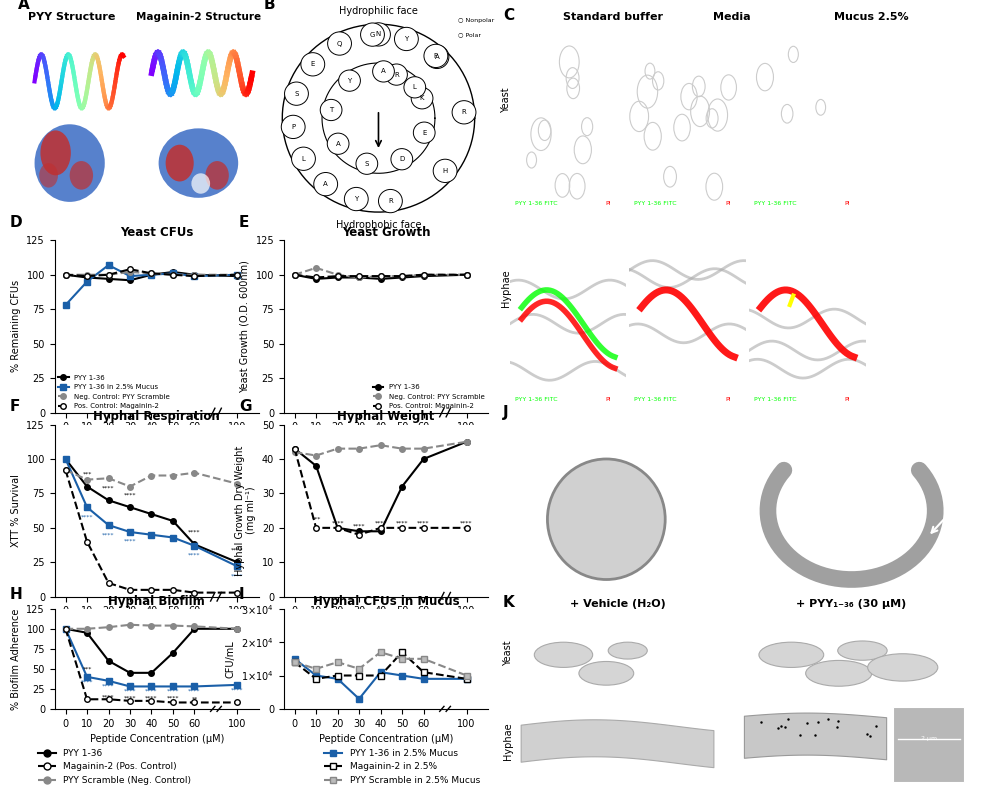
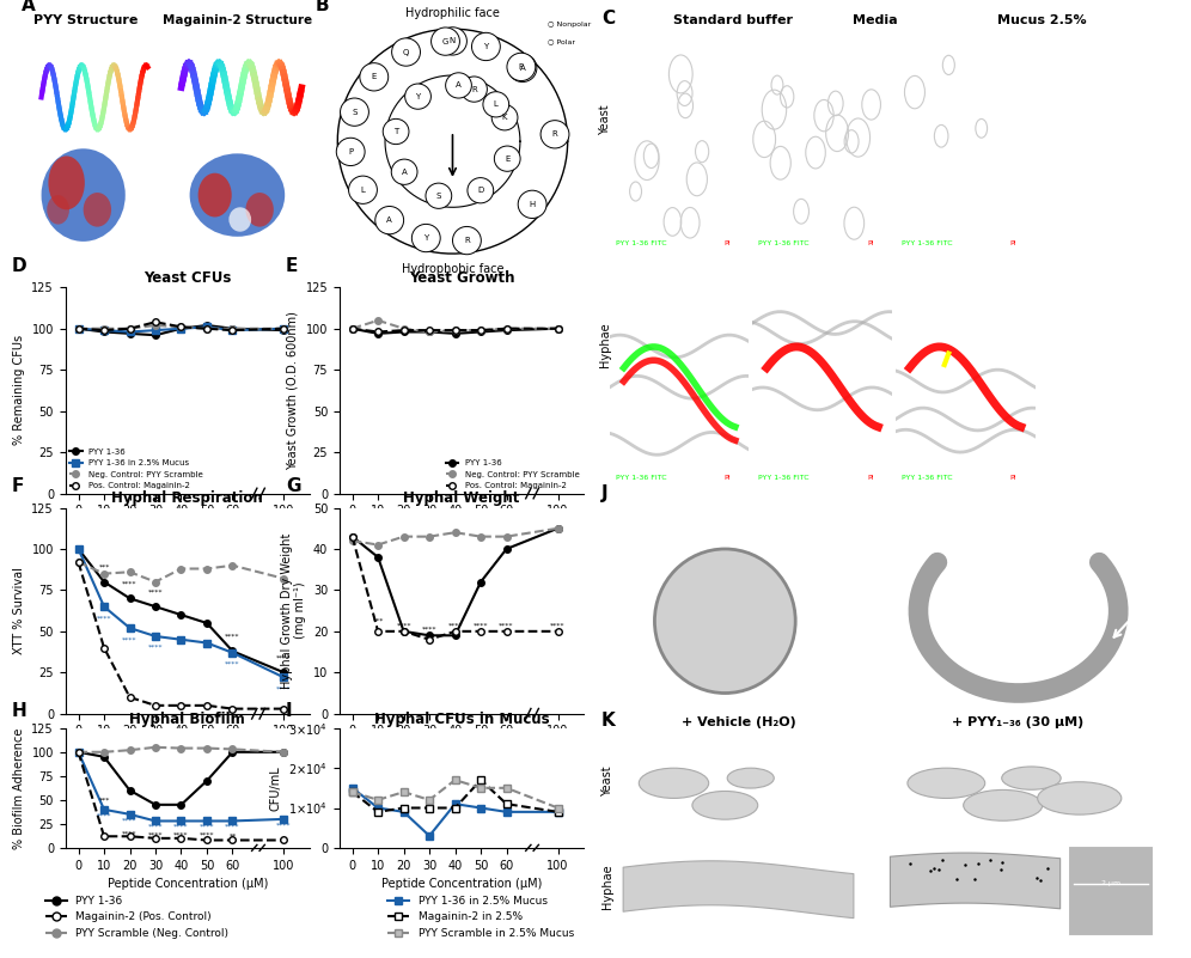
Yeast CFUs/PYY 1-36 in 2.5% Mucus/0: 78 -> 100
Yeast CFUs/PYY 1-36 in 2.5% Mucus/10: 95 -> 99
Yeast CFUs/PYY 1-36 in 2.5% Mucus/20: 107 -> 98
